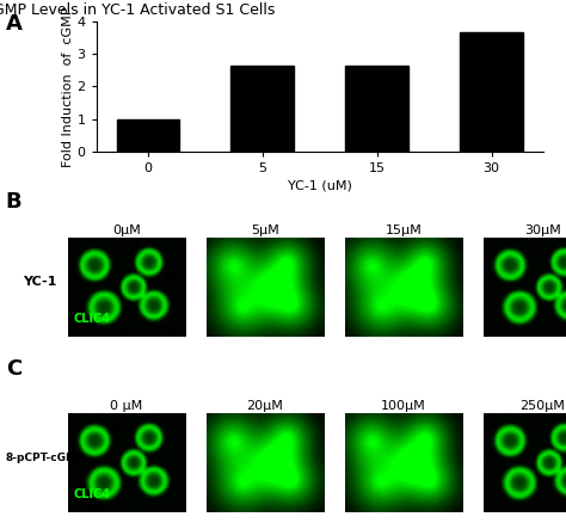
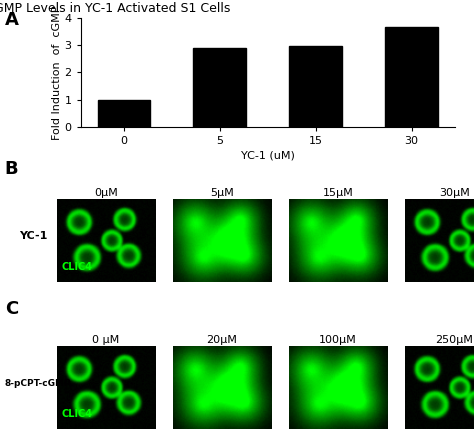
5: 2.62 -> 2.90
15: 2.62 -> 2.95
